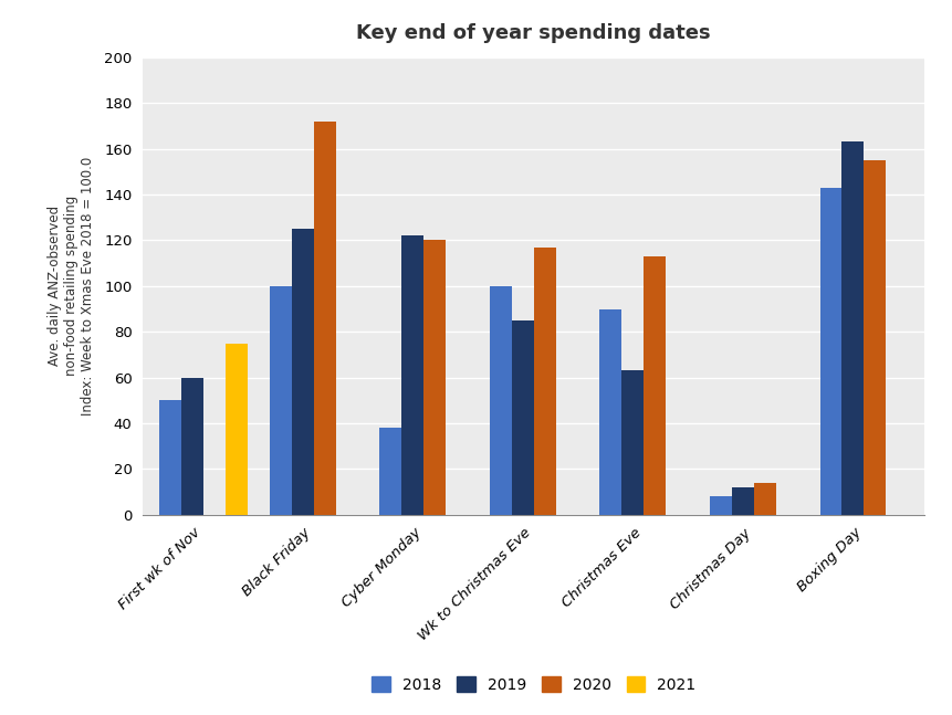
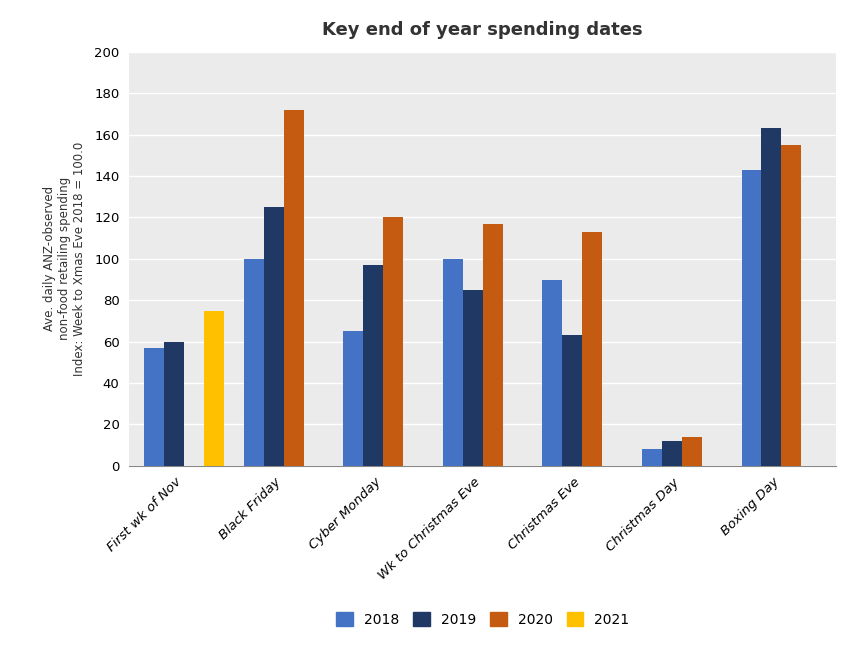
2018/First wk of Nov: 50 -> 57
2018/Cyber Monday: 38 -> 65
2019/Cyber Monday: 122 -> 97
